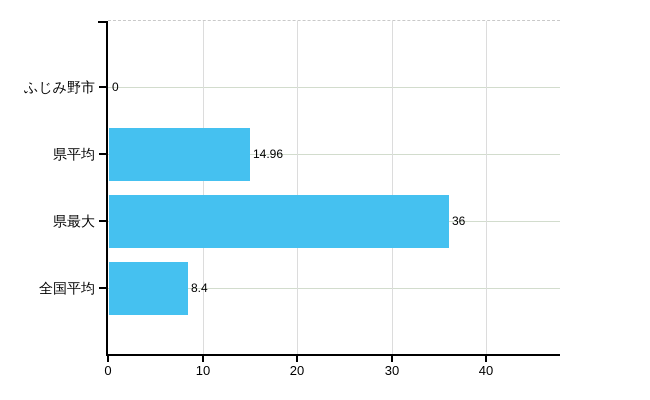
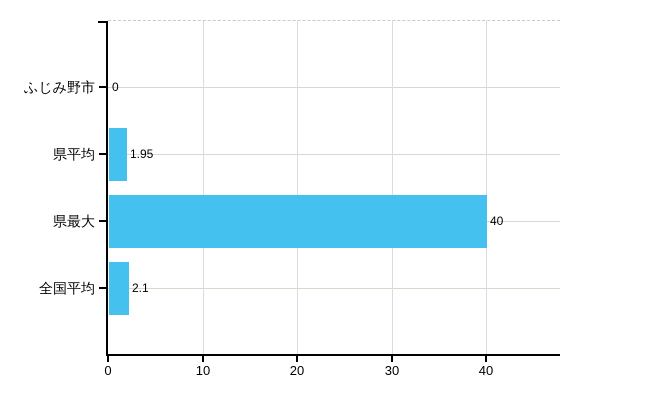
県平均: 14.96 -> 1.95
県最大: 36 -> 40
全国平均: 8.4 -> 2.1
